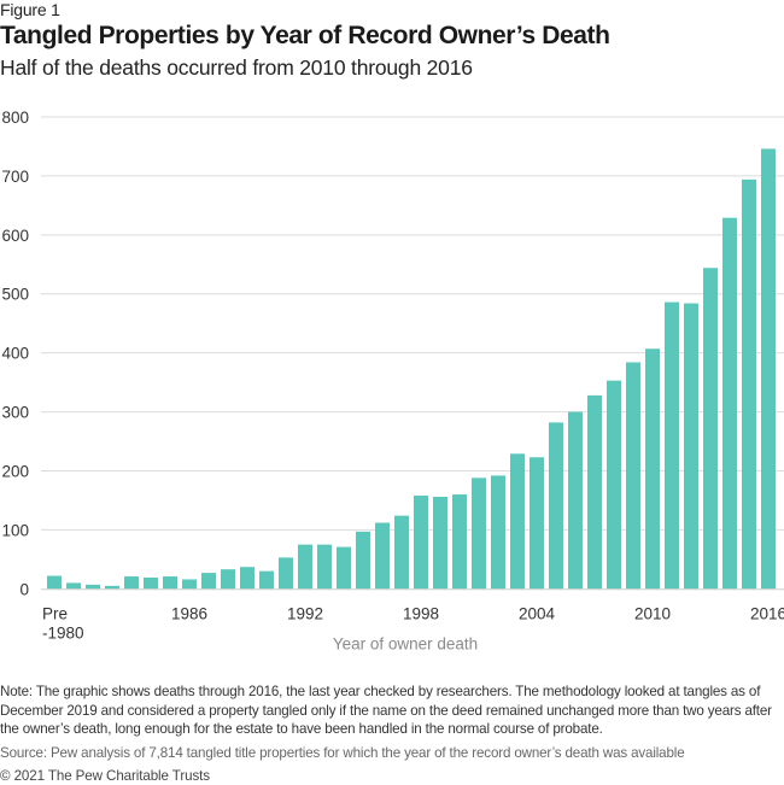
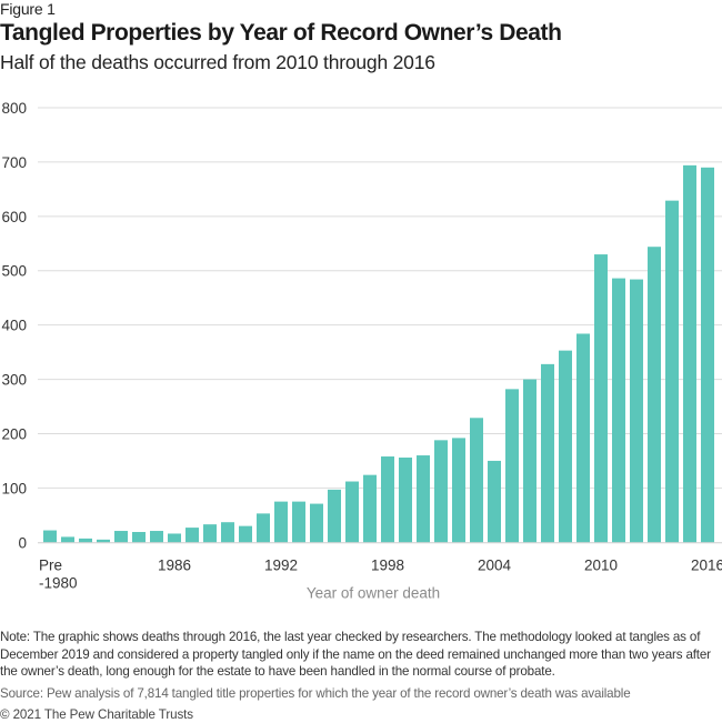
2004: 220 -> 150
2010: 410 -> 530
2016: 750 -> 690
